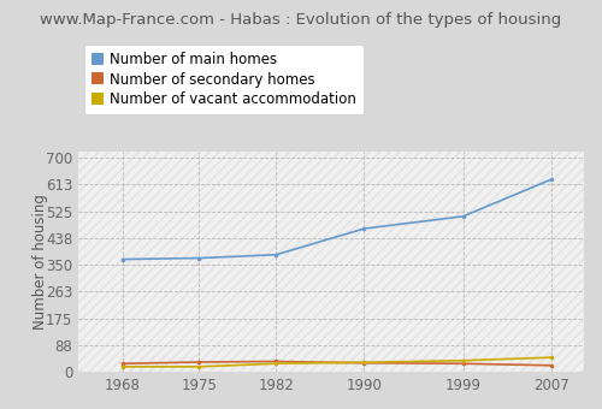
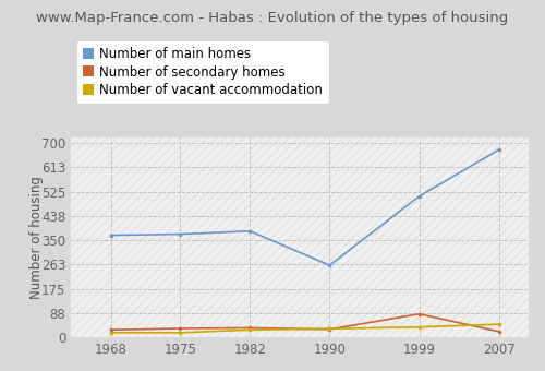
Number of main homes/1990: 468 -> 260
Number of secondary homes/1999: 28 -> 85
Number of main homes/2007: 628 -> 675
